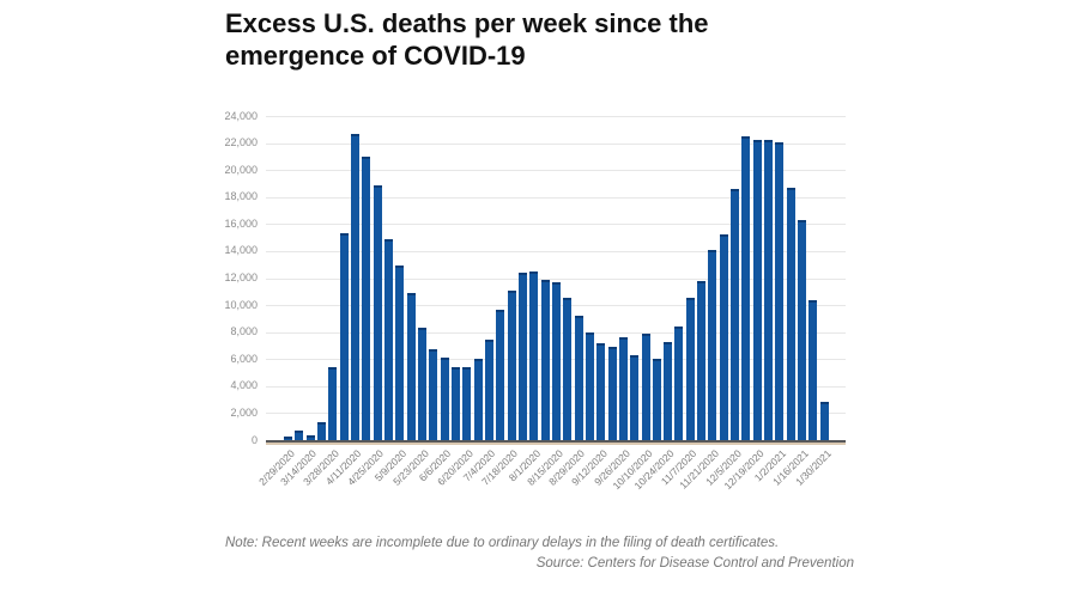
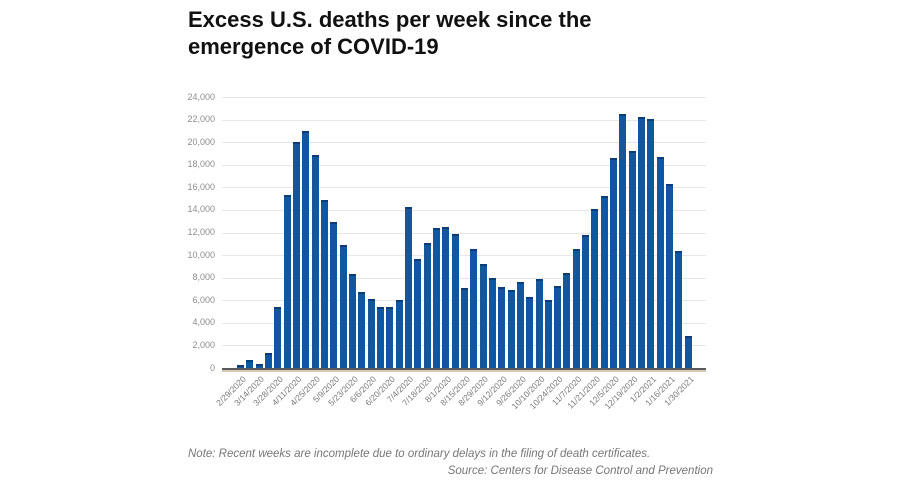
4/11/2020: 22700 -> 20000
7/4/2020: 7400 -> 14300
8/15/2020: 11700 -> 7100
12/19/2020: 22200 -> 19200
